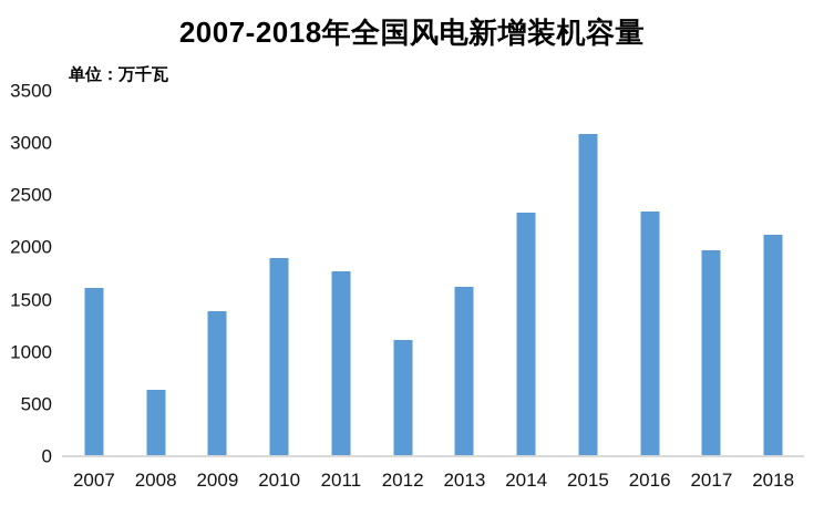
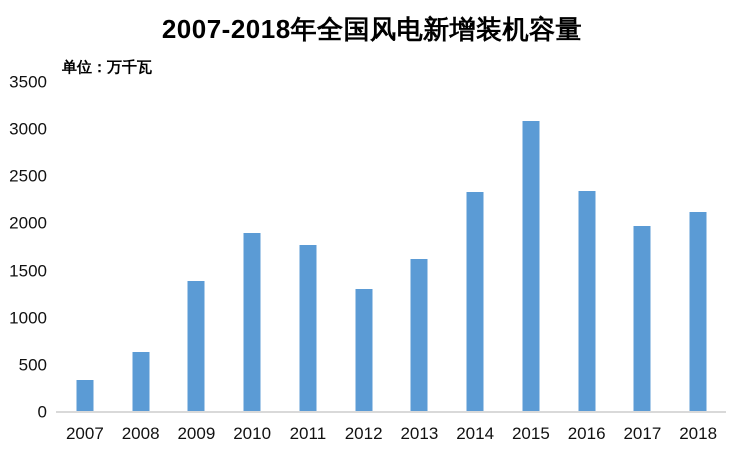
2007: 1600 -> 300
2012: 1100 -> 1300
